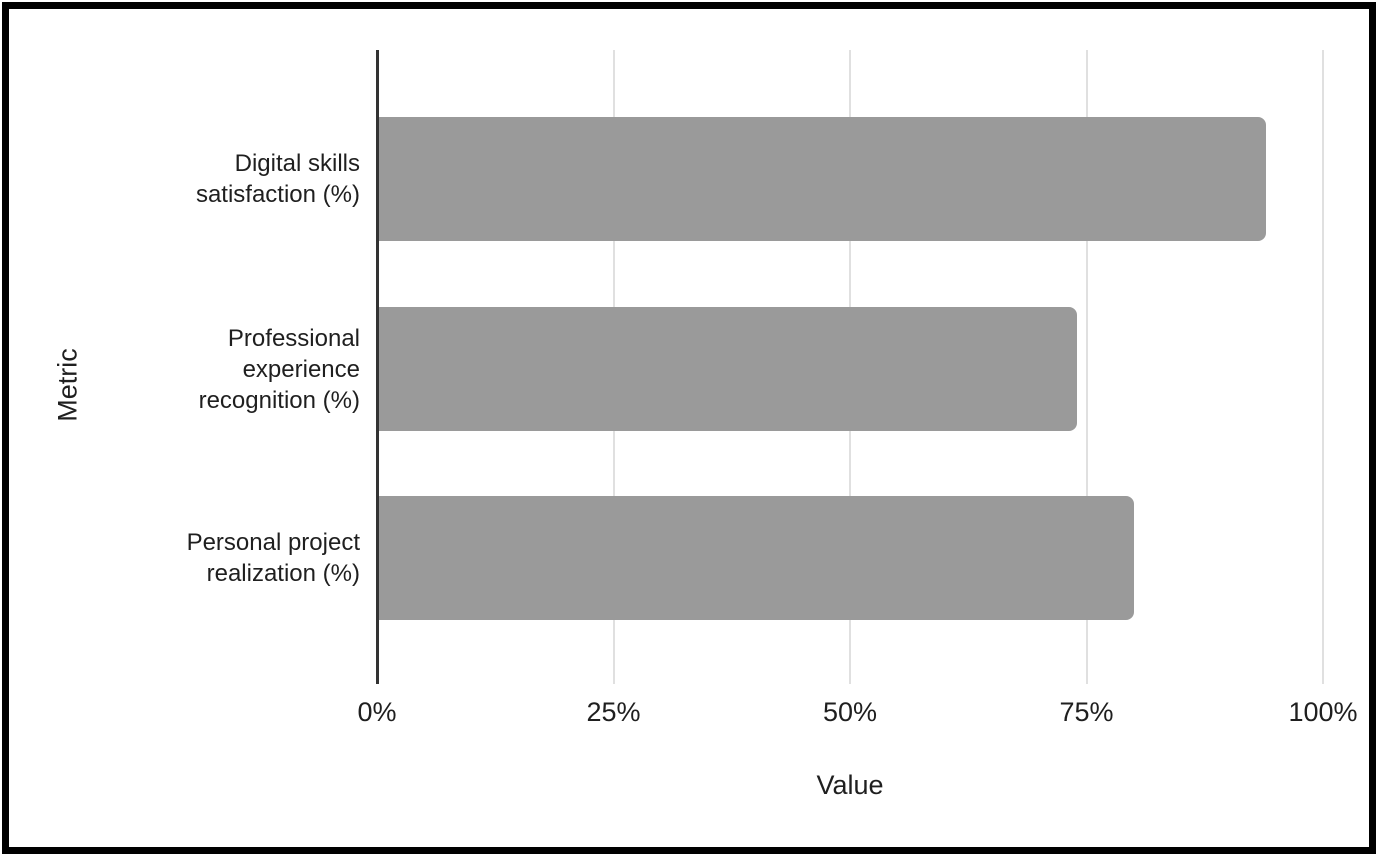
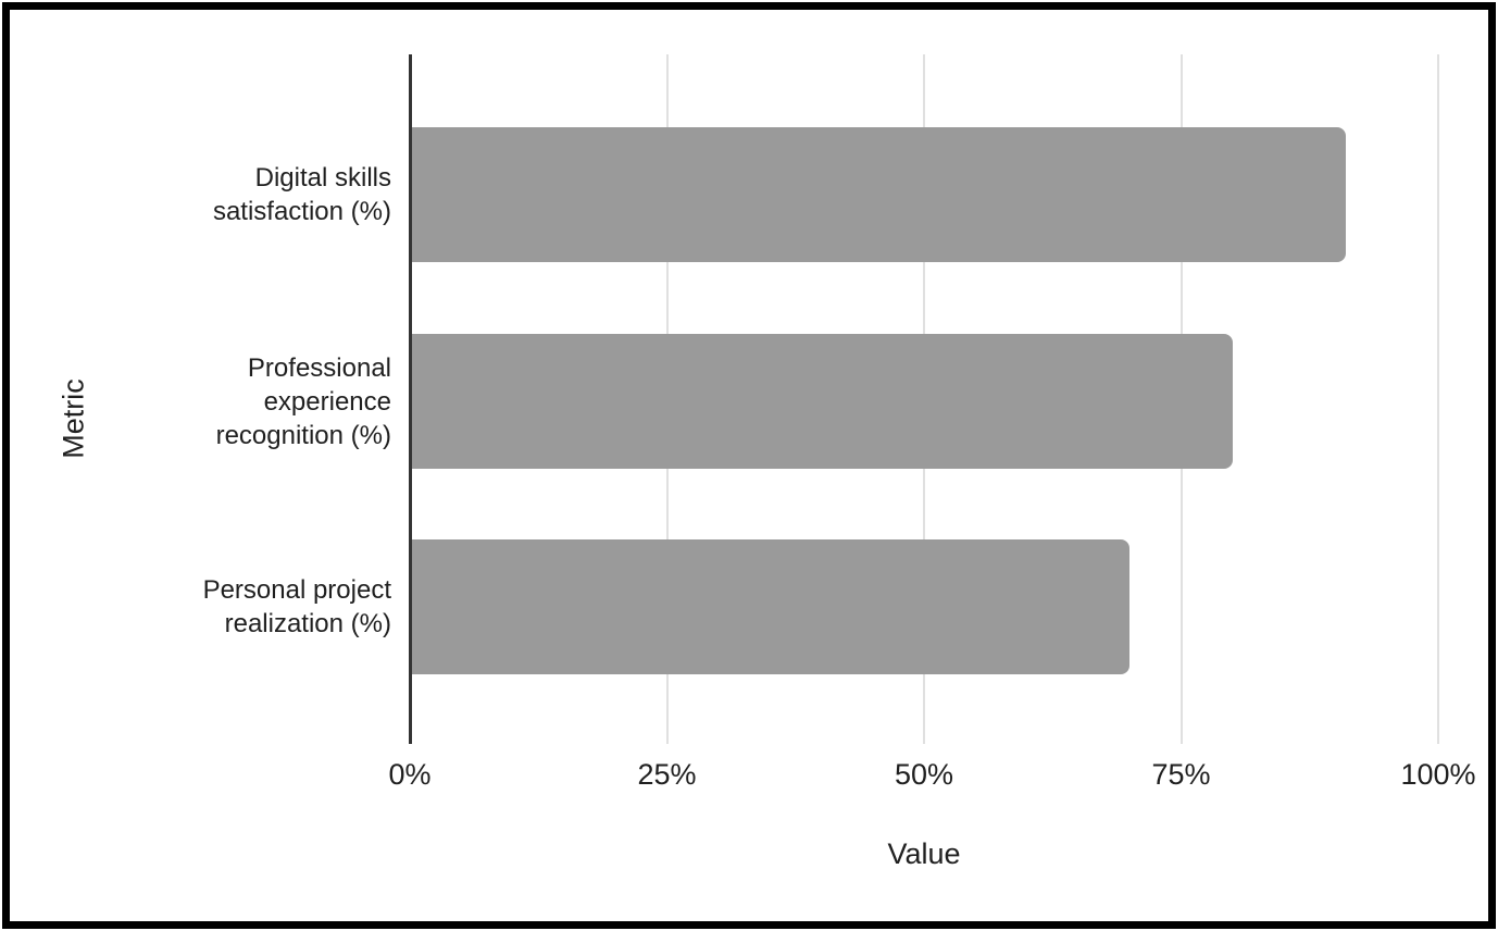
Digital skills satisfaction (%): 94% -> 91%
Professional experience recognition (%): 74% -> 80%
Personal project realization (%): 80% -> 70%
